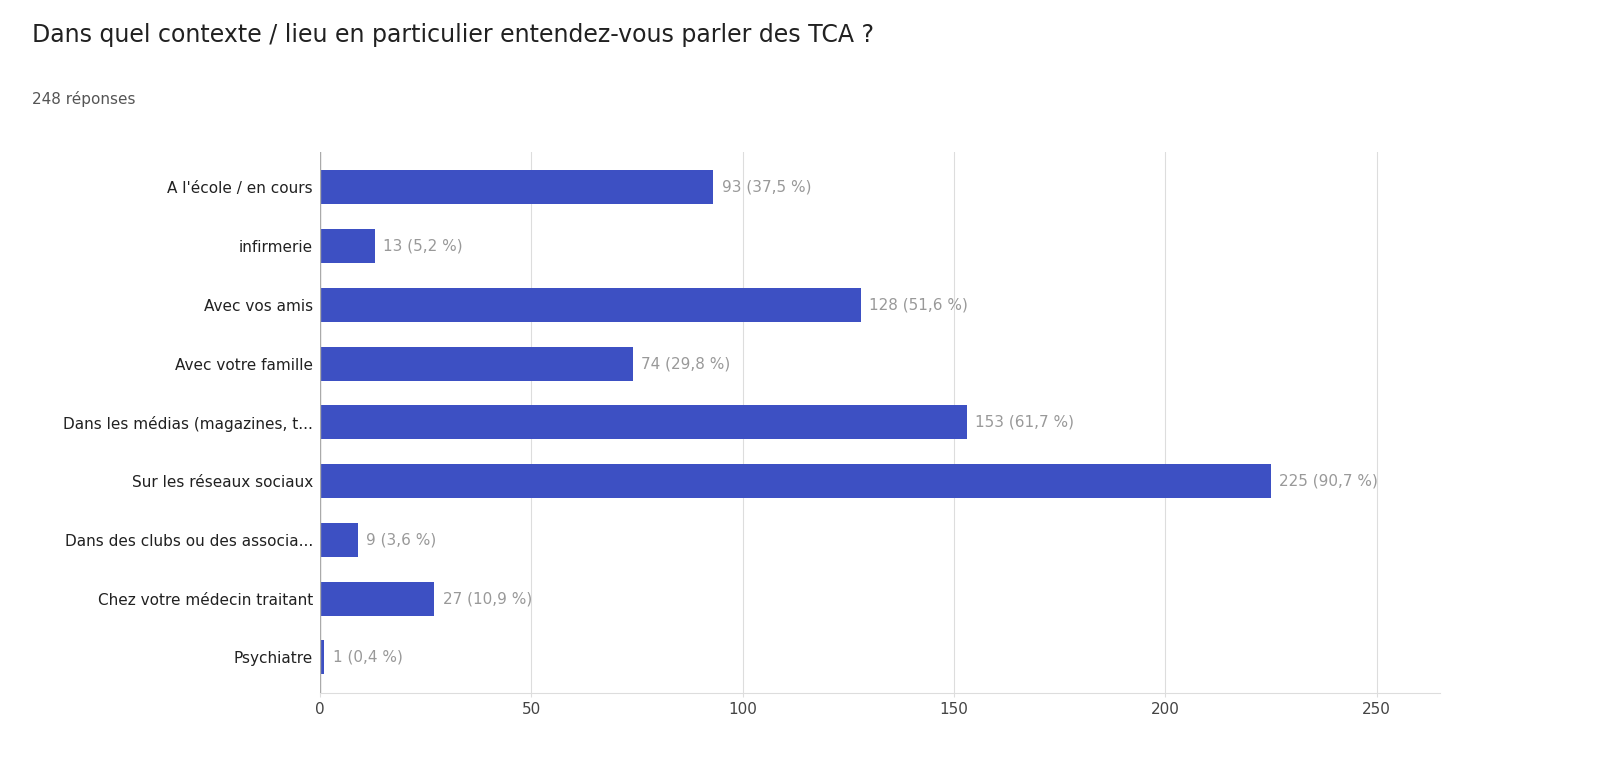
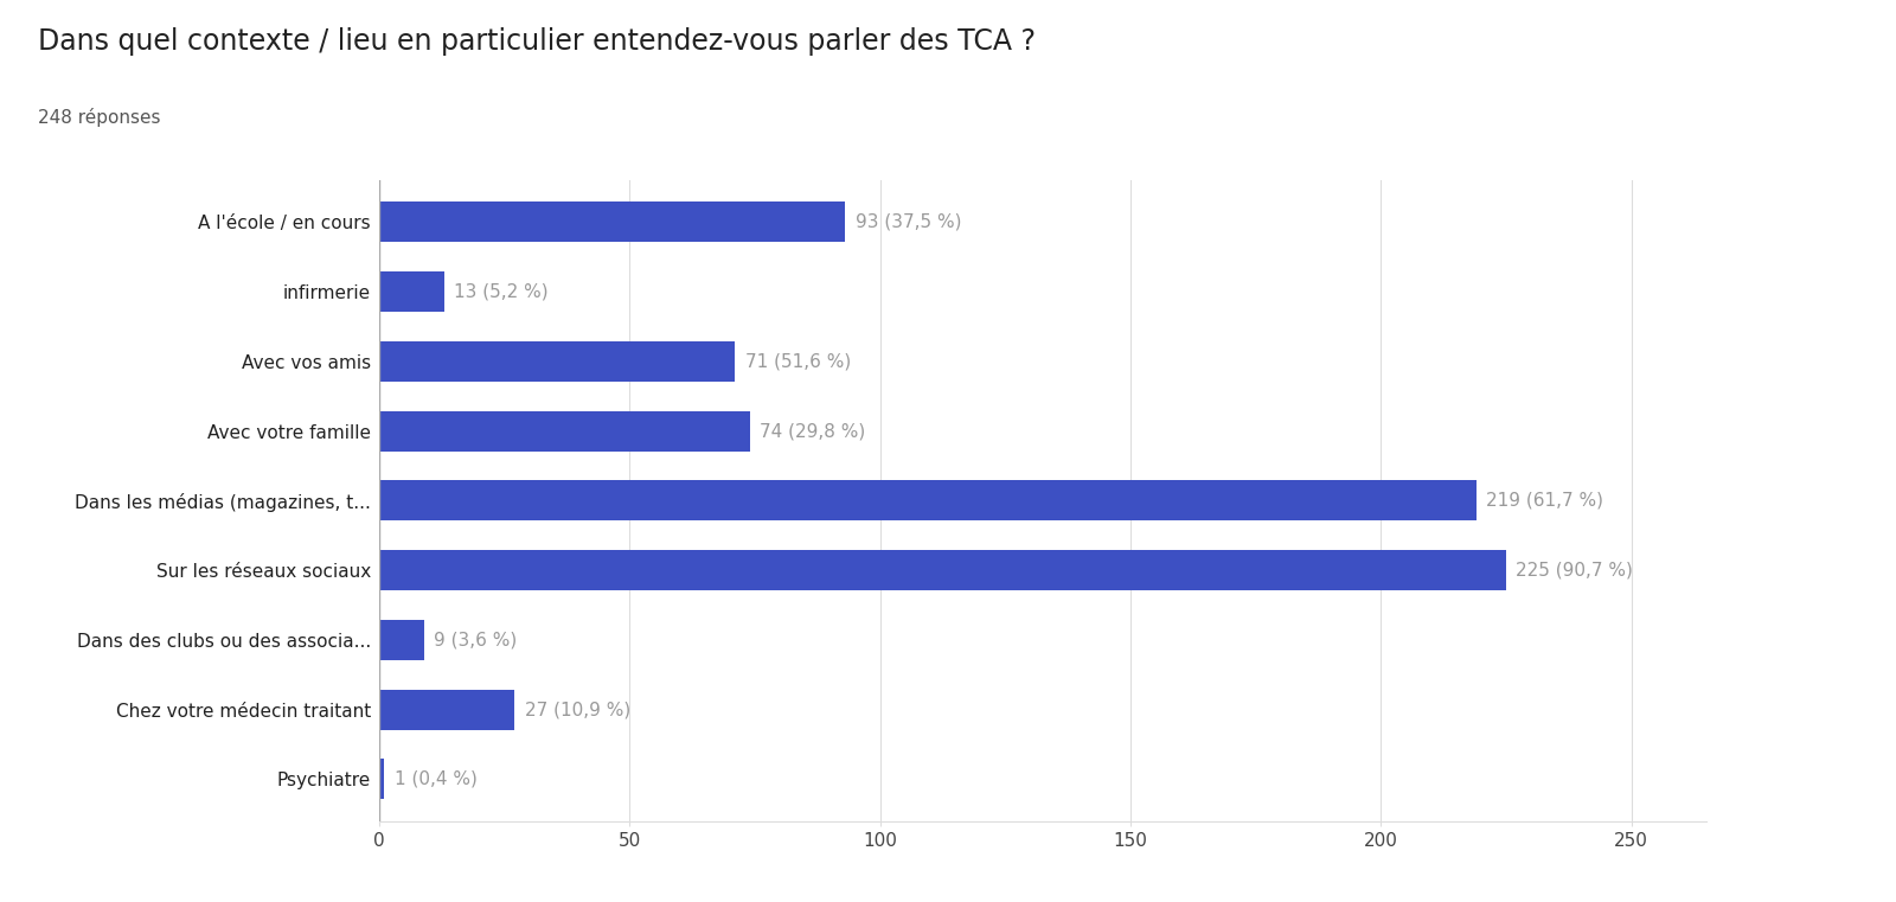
Avec vos amis: 128 -> 71
Dans les médias (magazines, t...: 153 -> 219
